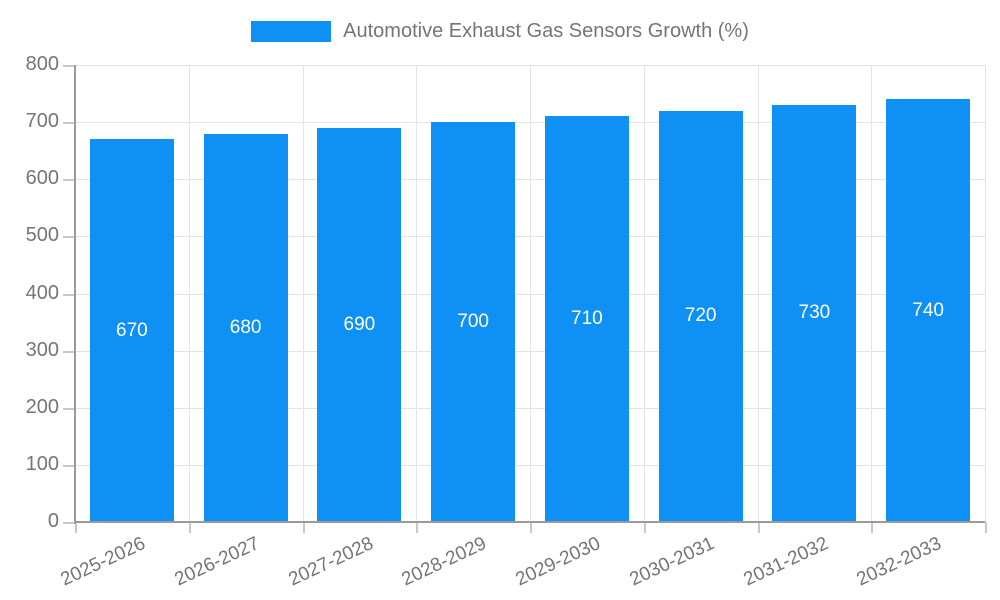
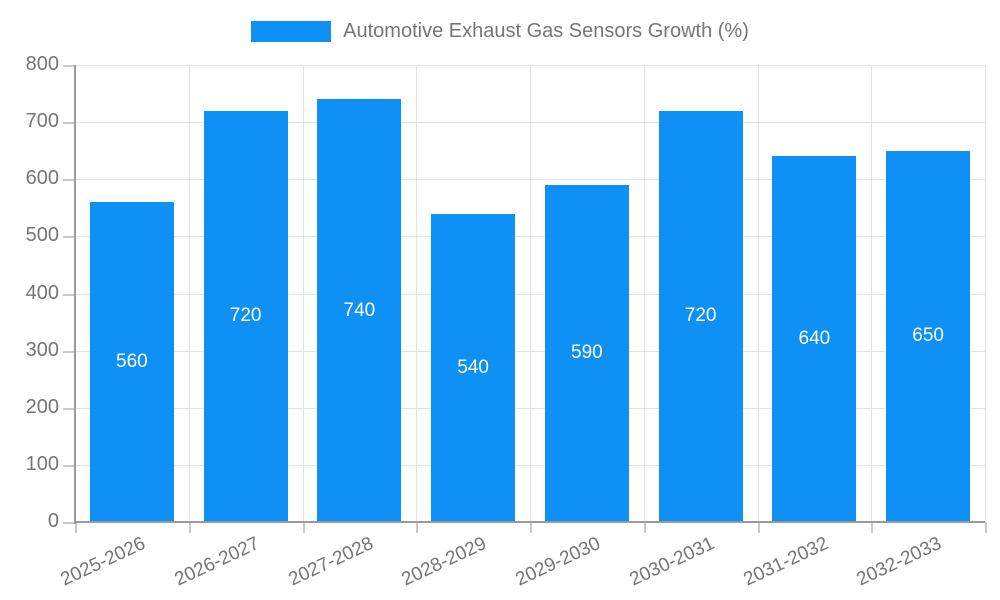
2025-2026: 670 -> 560
2026-2027: 680 -> 720
2027-2028: 690 -> 740
2028-2029: 700 -> 540
2029-2030: 710 -> 590
2031-2032: 730 -> 640
2032-2033: 740 -> 650
